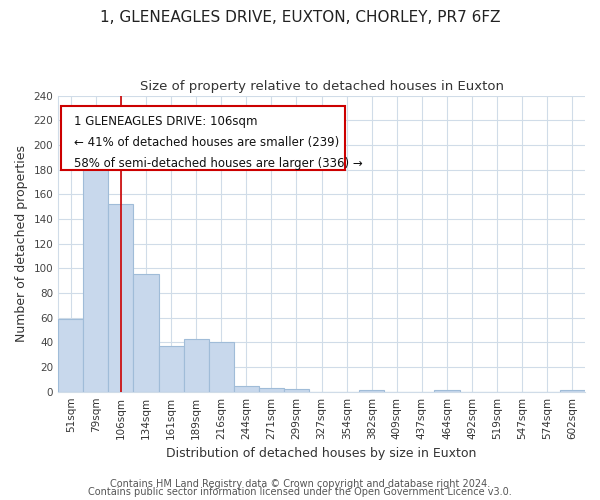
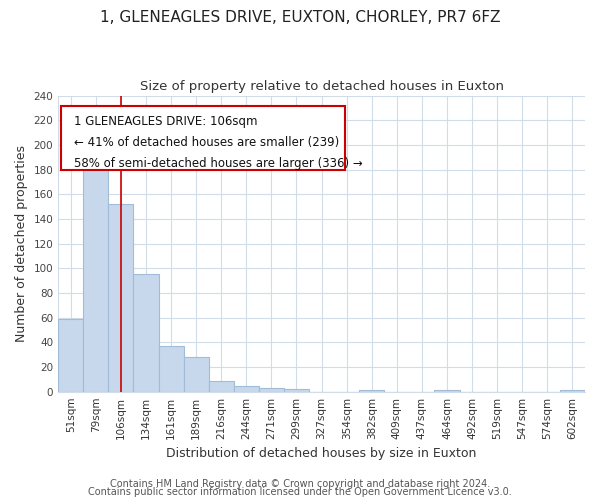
189sqm: 43 -> 28
216sqm: 40 -> 9
